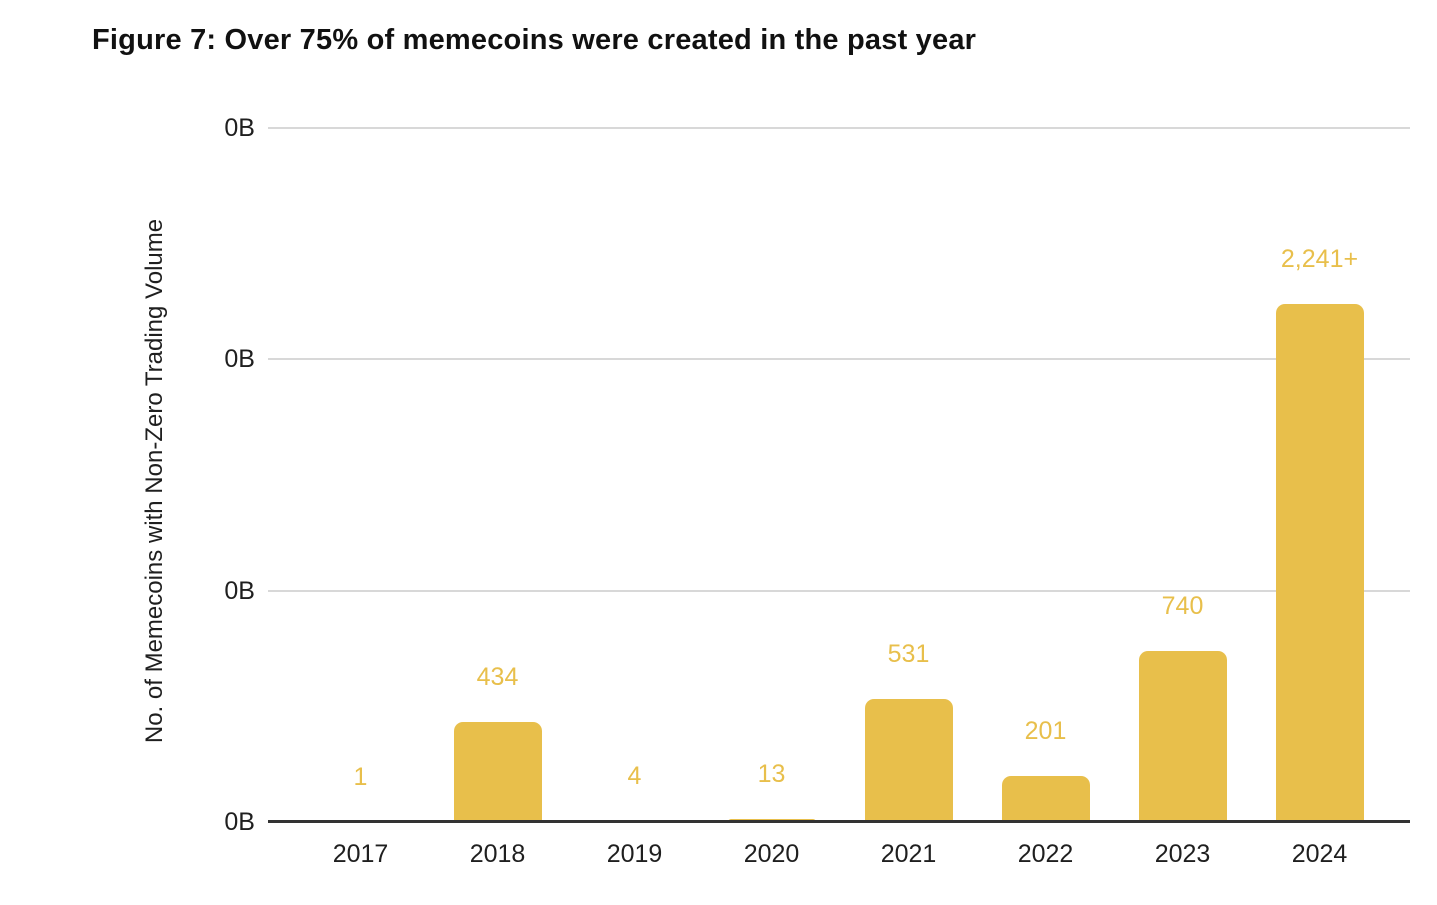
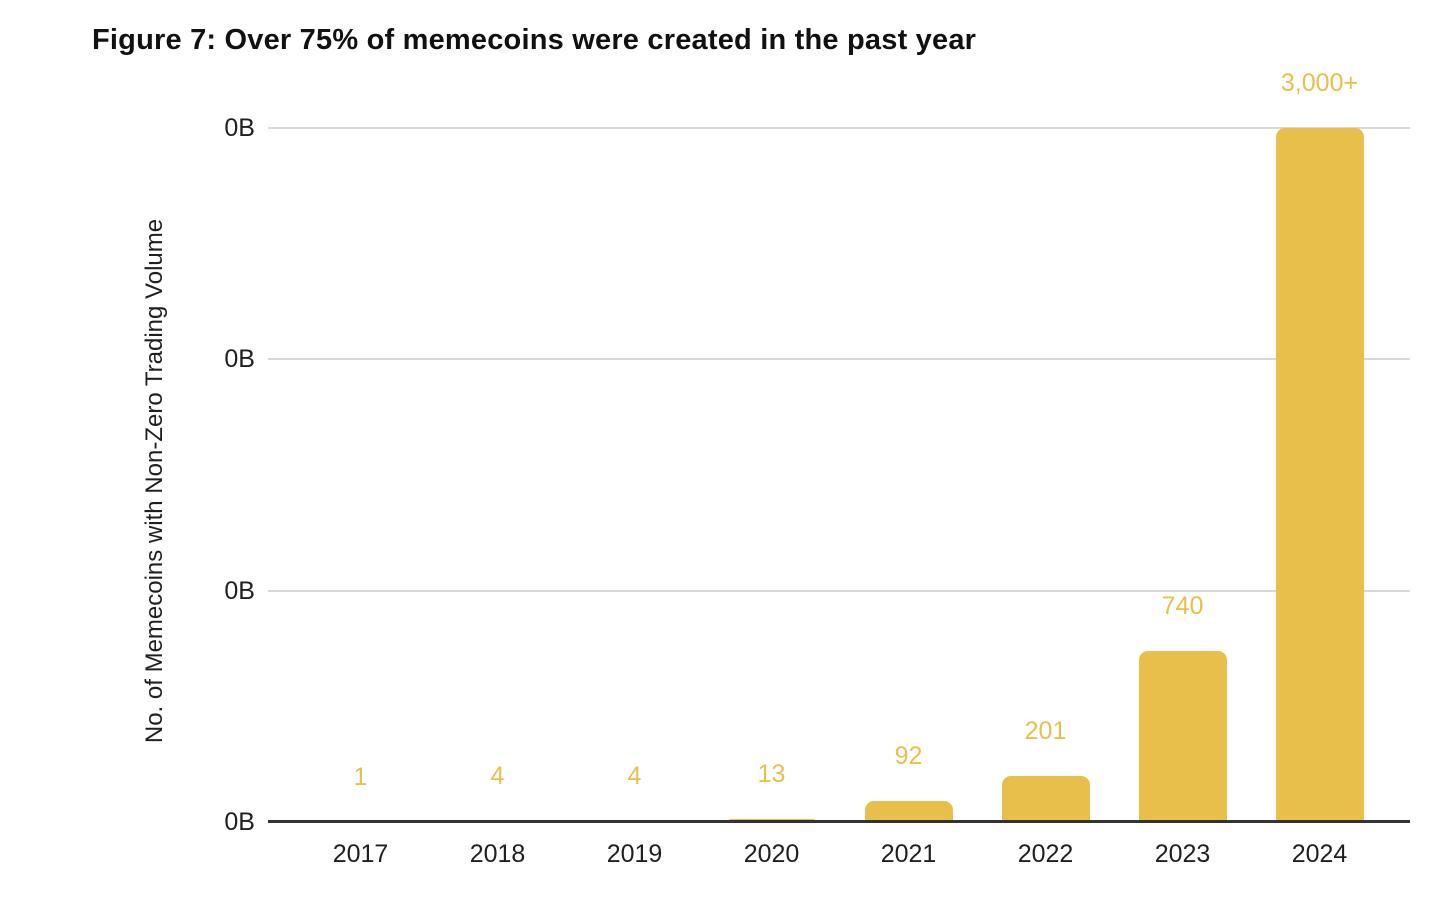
2018: 434 -> 4
2021: 531 -> 92
2024: 2,241 -> 3,000
